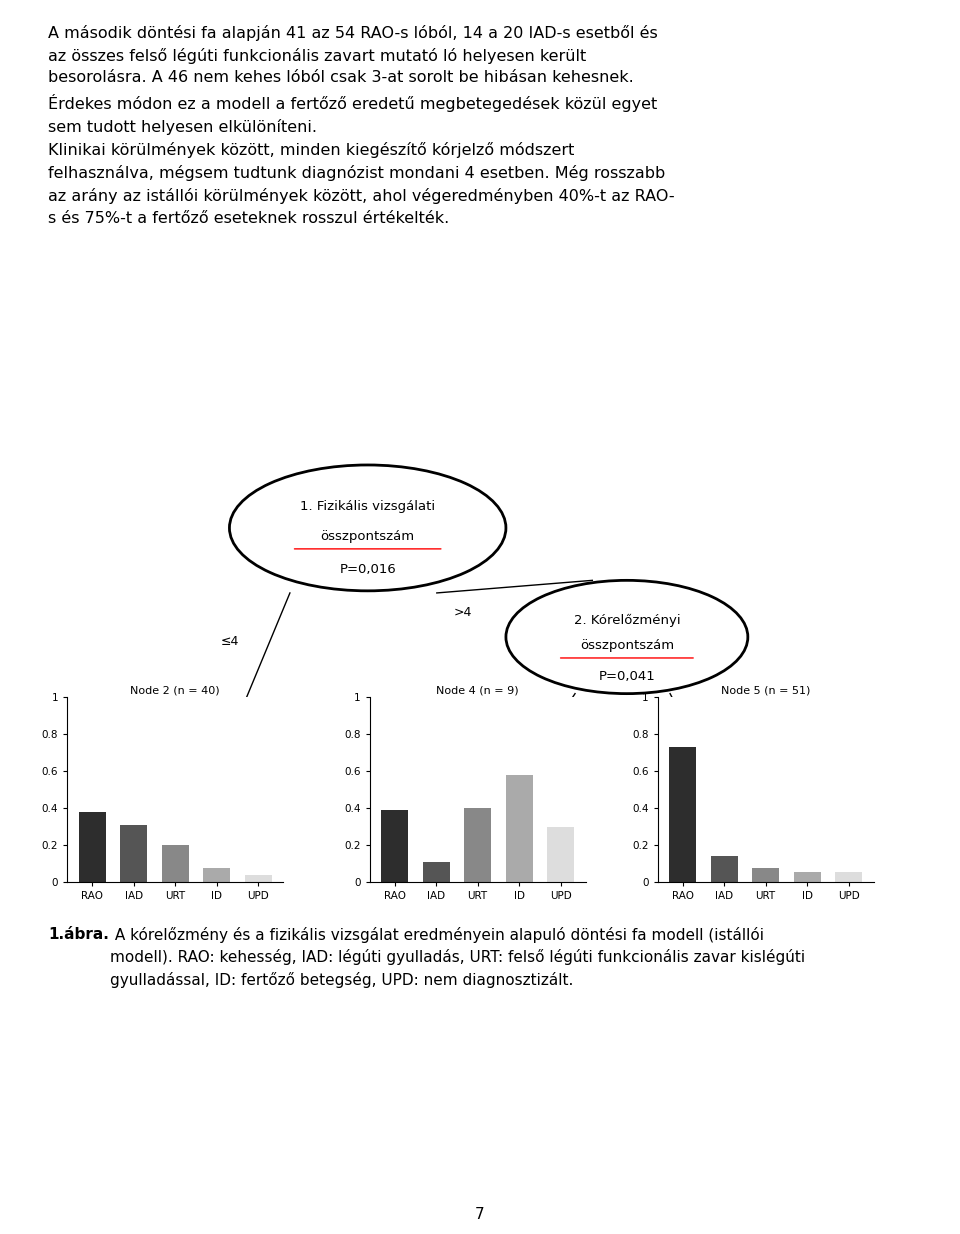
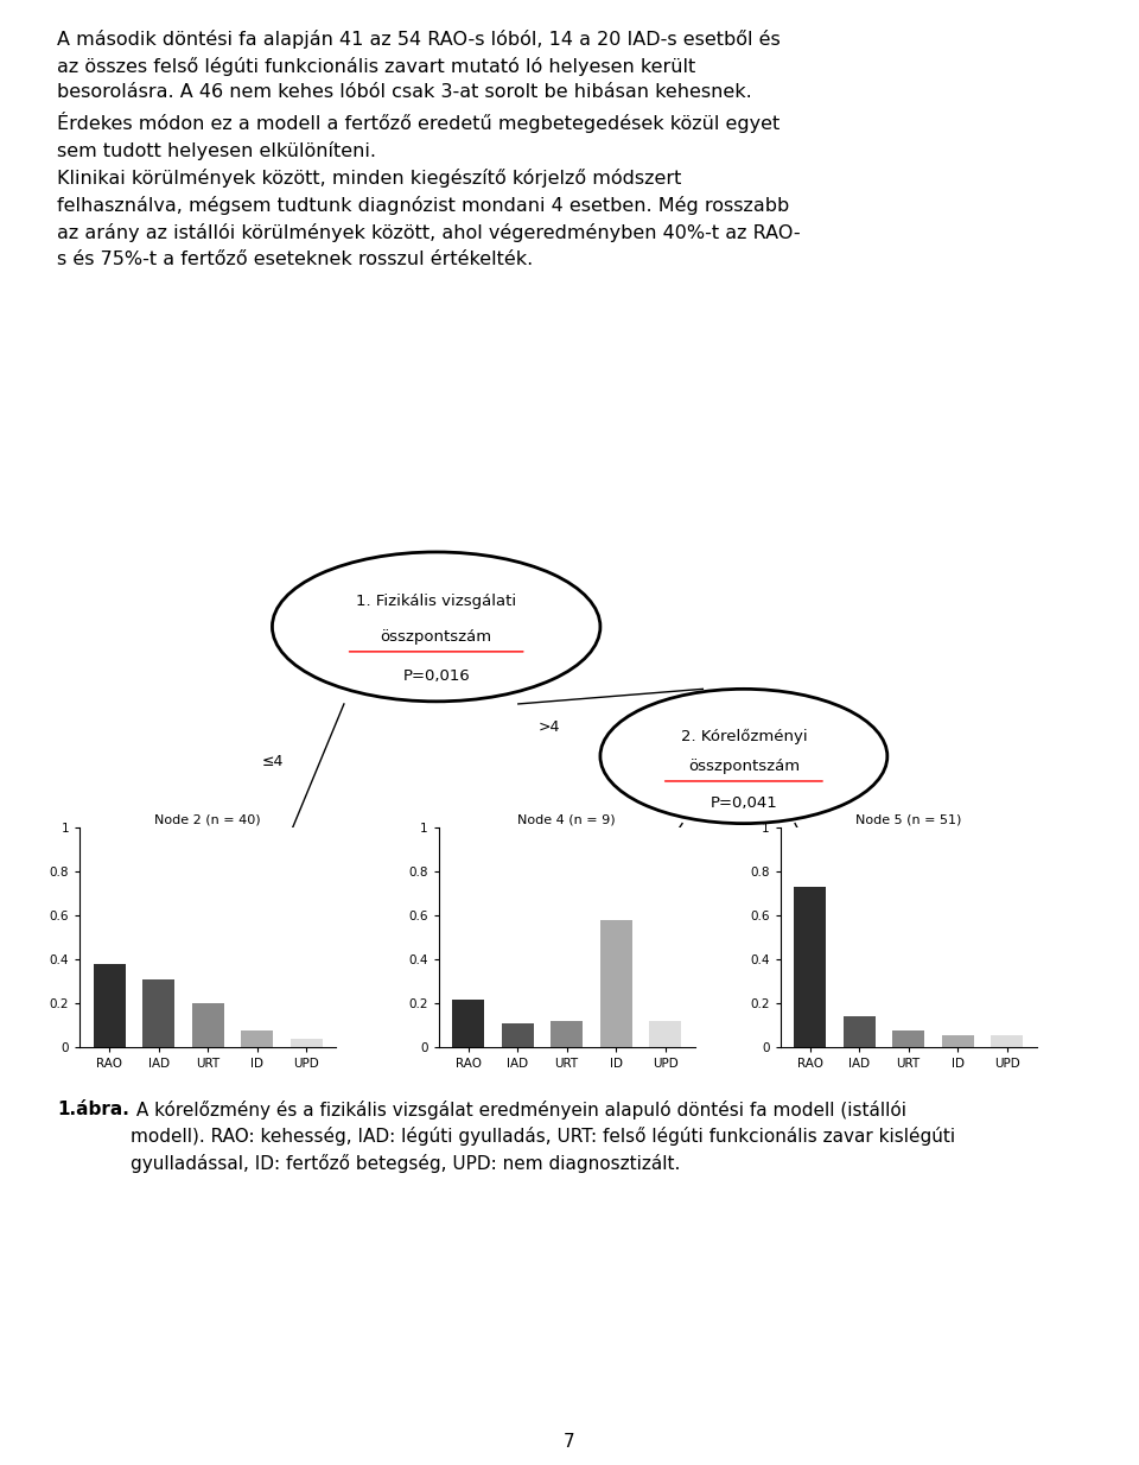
Node 4 (n = 9)/RAO: 0.39 -> 0.22
Node 4 (n = 9)/URT: 0.40 -> 0.12
Node 4 (n = 9)/UPD: 0.30 -> 0.12
